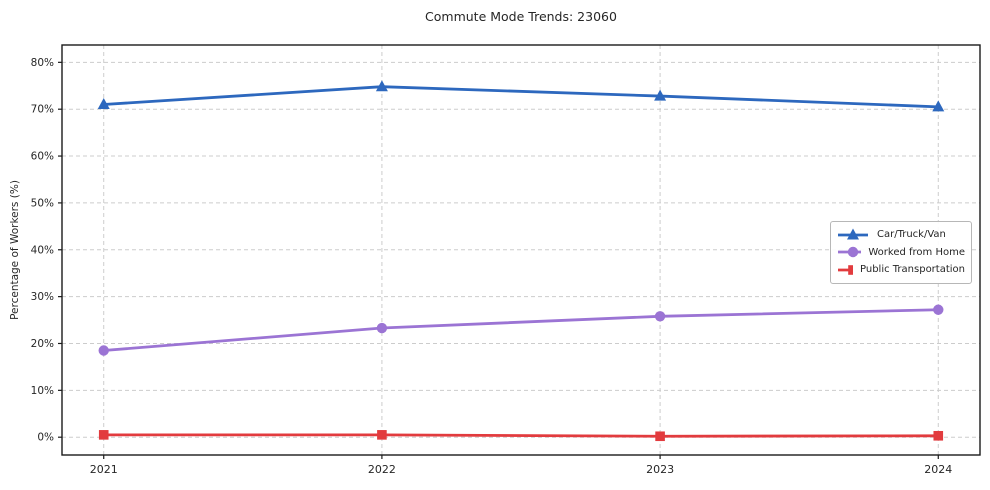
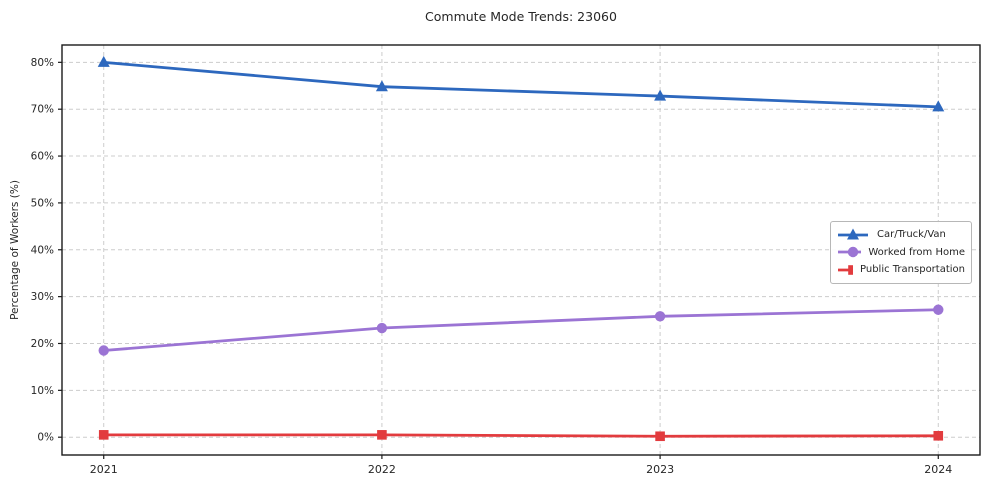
Car/Truck/Van/2021: 71% -> 80%
